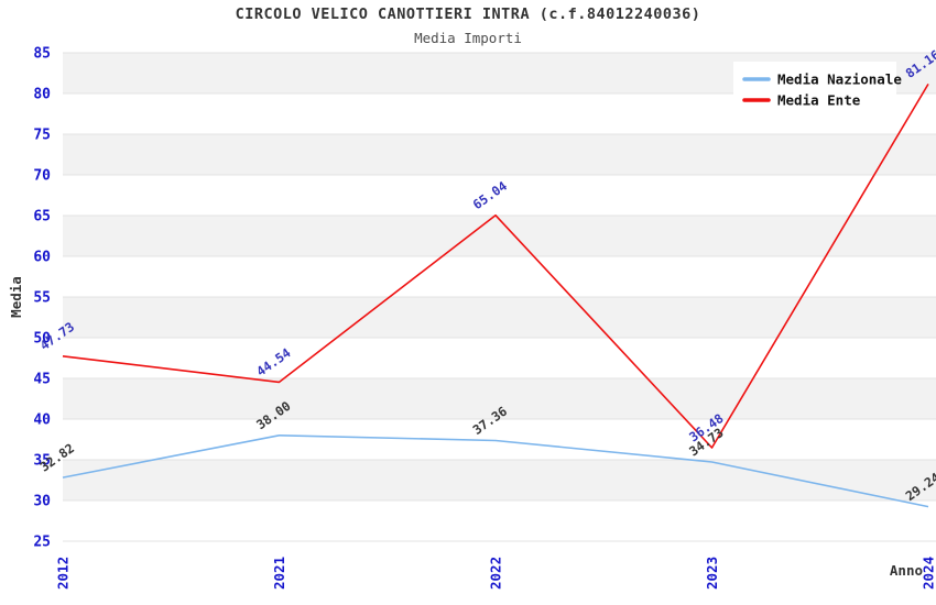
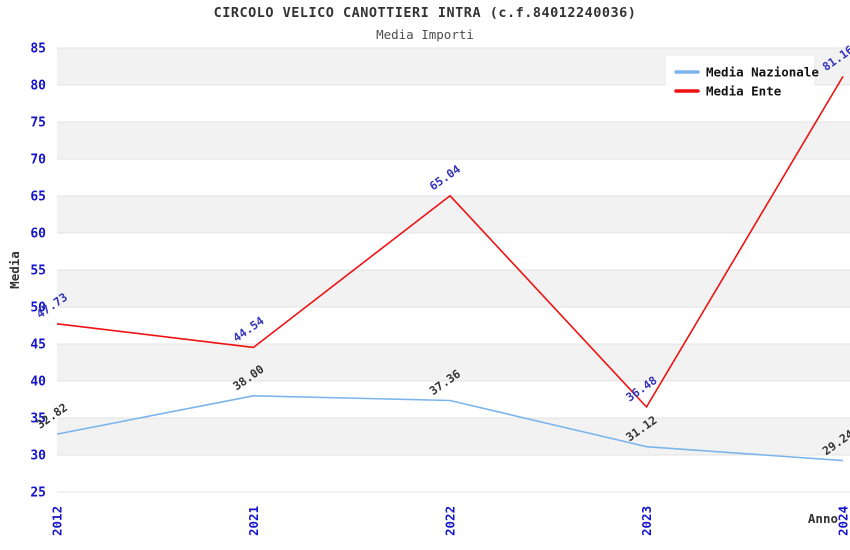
Media Nazionale/2023: 34.73 -> 31.12
